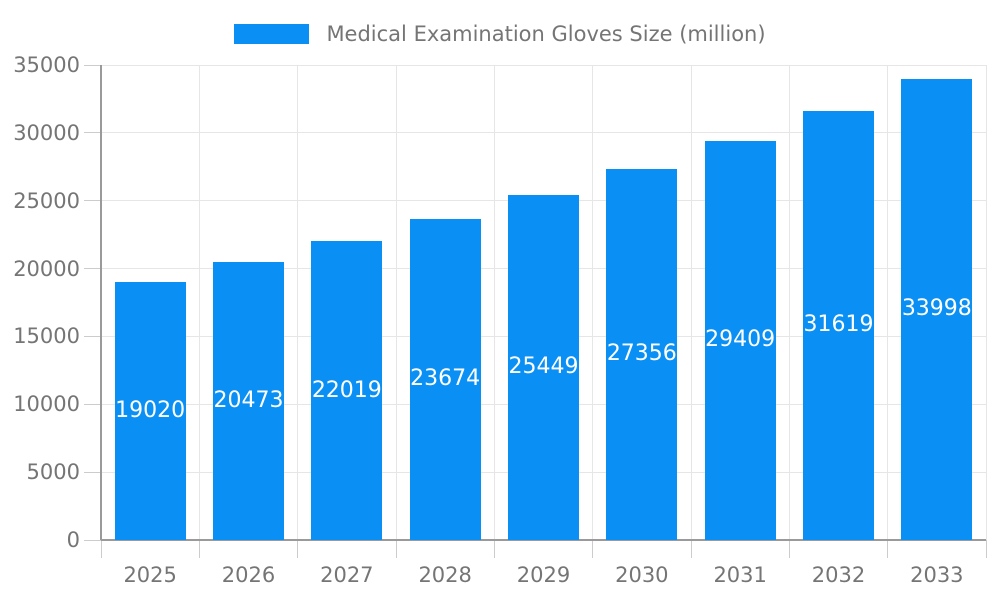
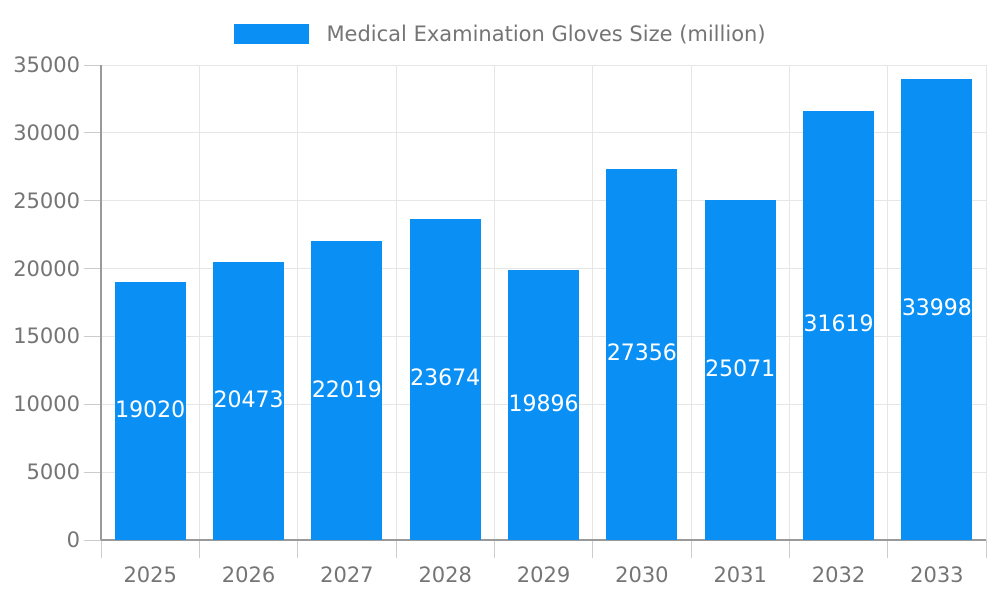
2029: 25449 -> 19896
2031: 29409 -> 25071
